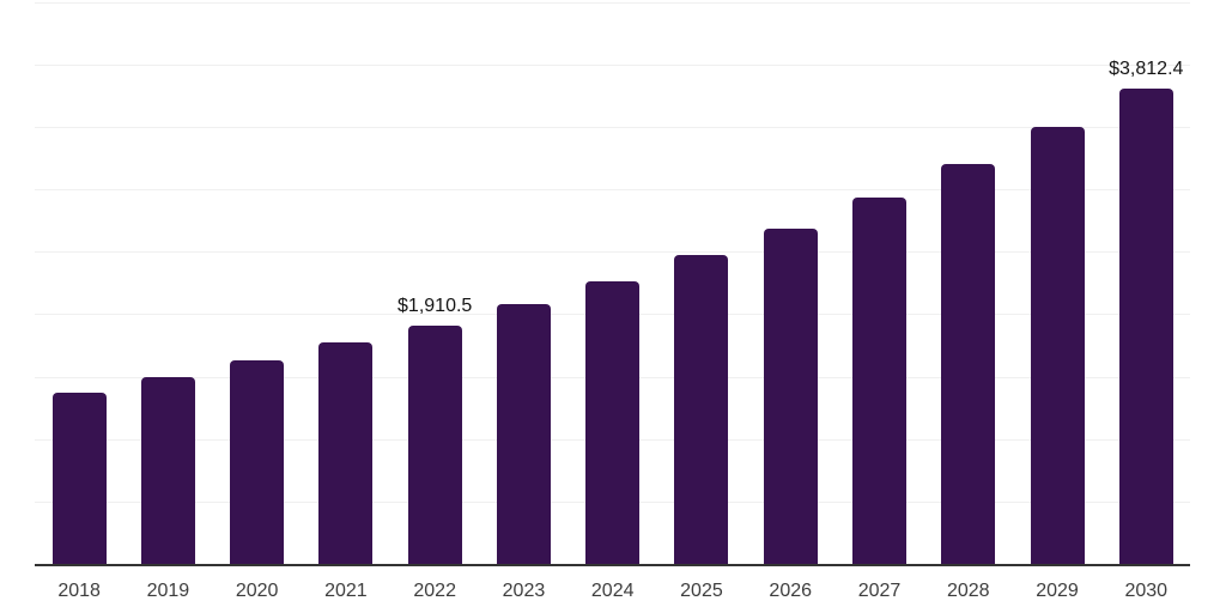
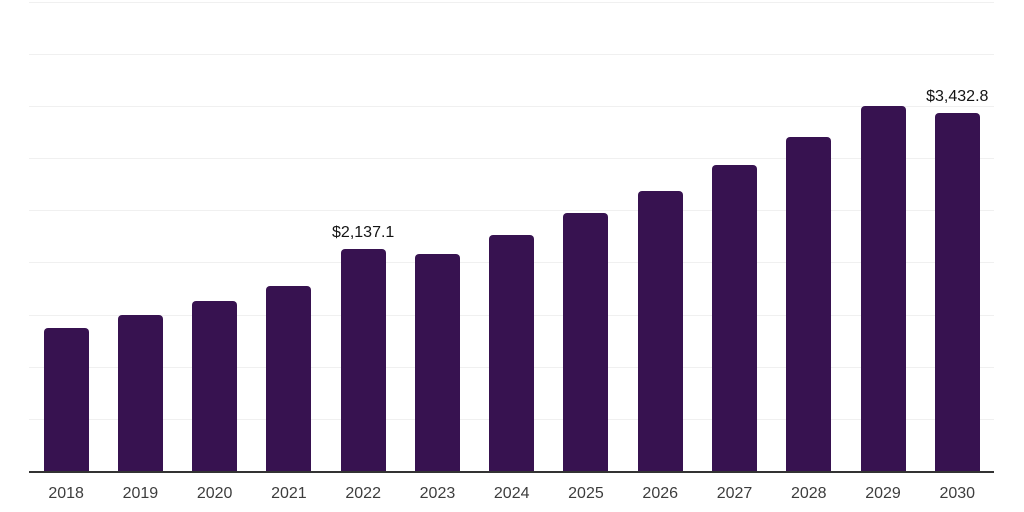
2022: $1,910.5 -> $2,137.1
2030: $3,812.4 -> $3,432.8
